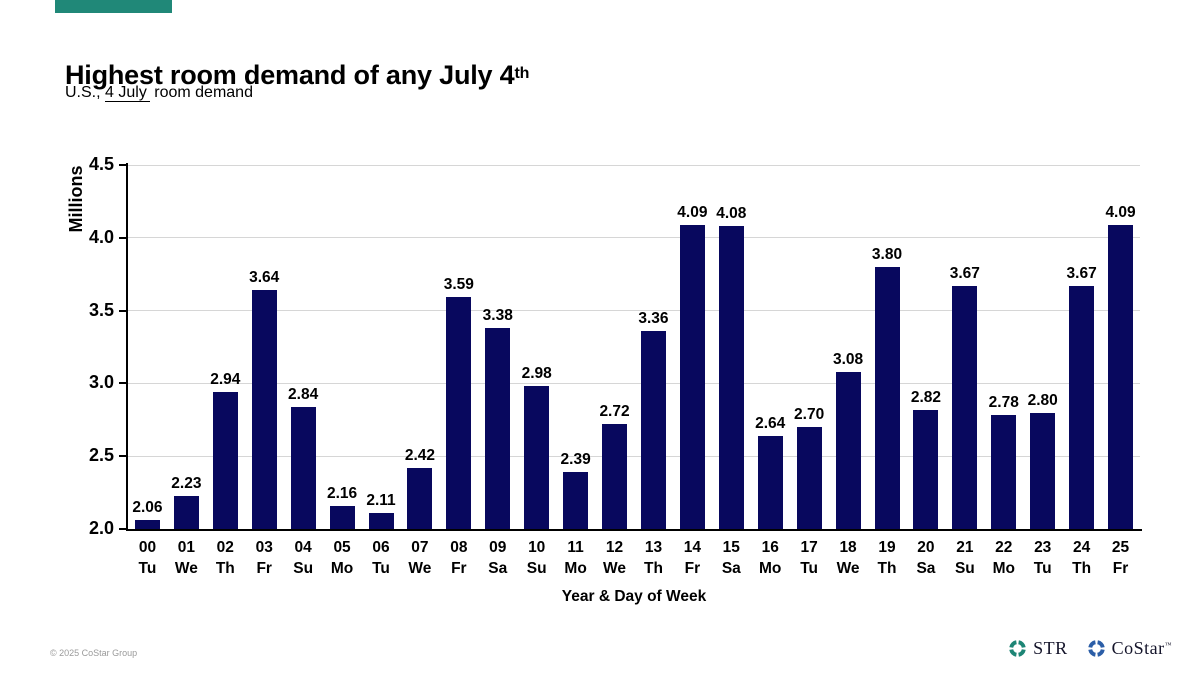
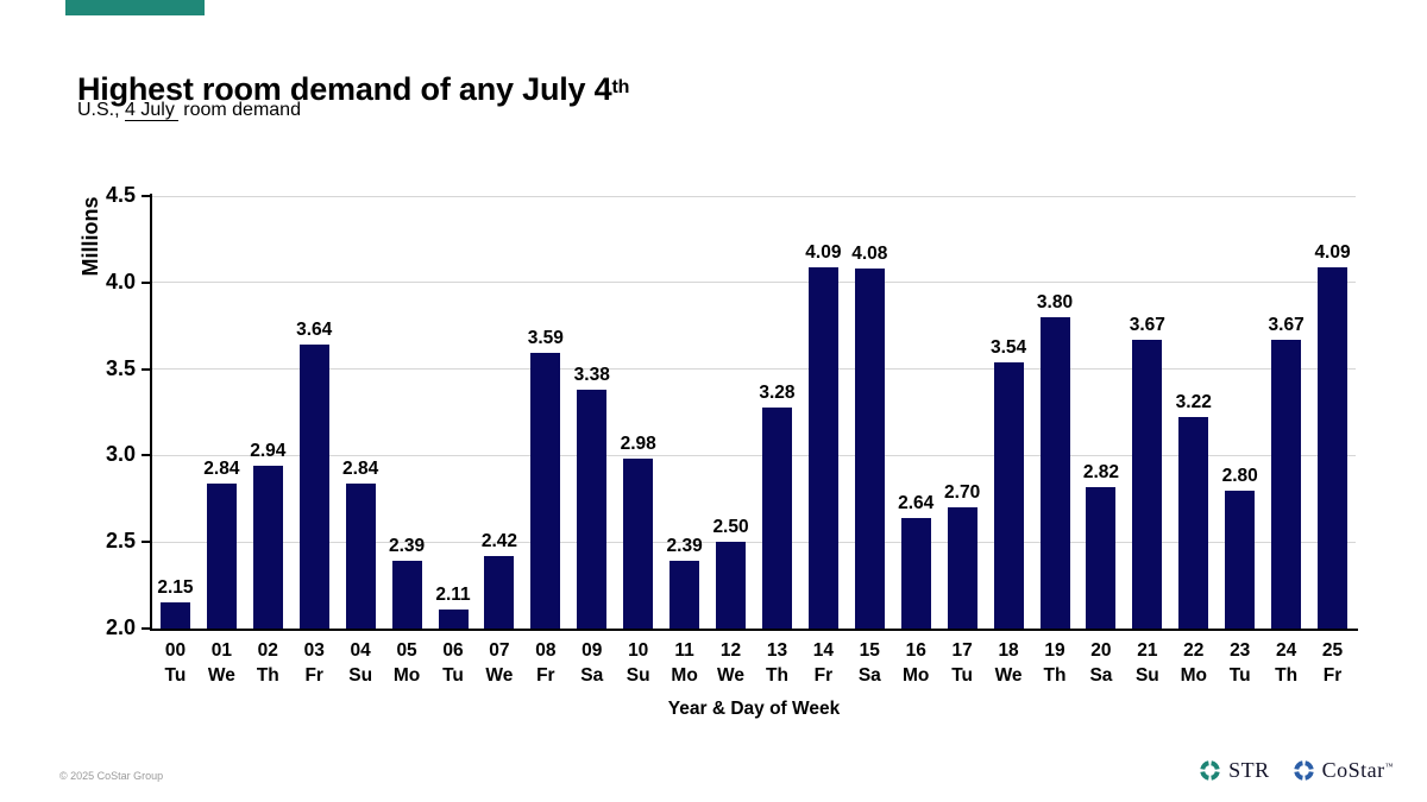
00: 2.06 -> 2.15
01: 2.23 -> 2.84
05: 2.16 -> 2.39
12: 2.72 -> 2.50
13: 3.36 -> 3.28
18: 3.08 -> 3.54
22: 2.78 -> 3.22
